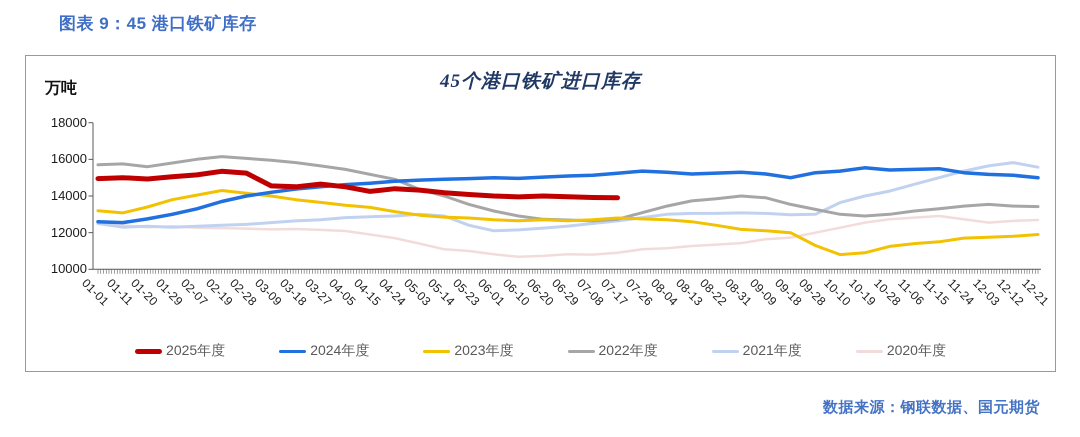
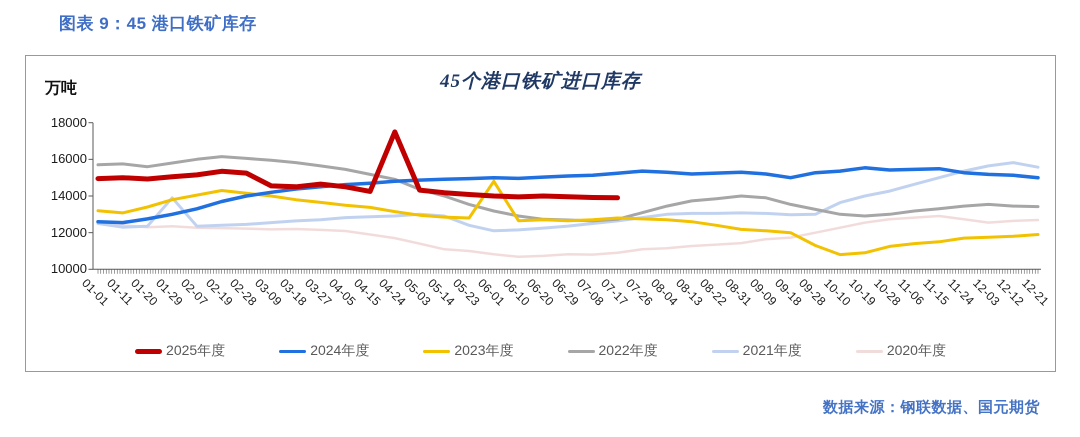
2021年度/01-29: 12300 -> 13900
2025年度/04-24: 14400 -> 17500
2023年度/06-01: 12700 -> 14800
